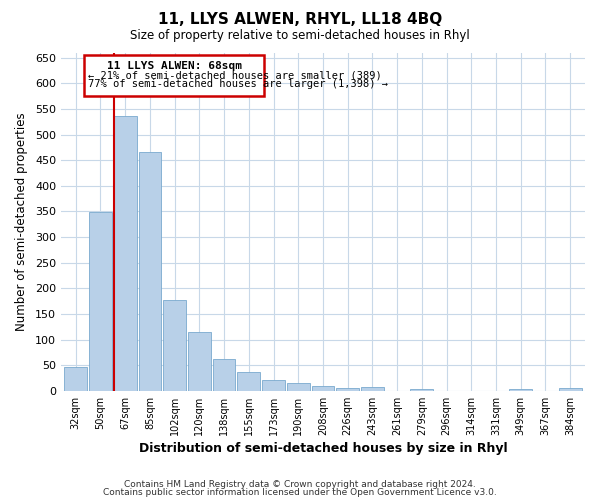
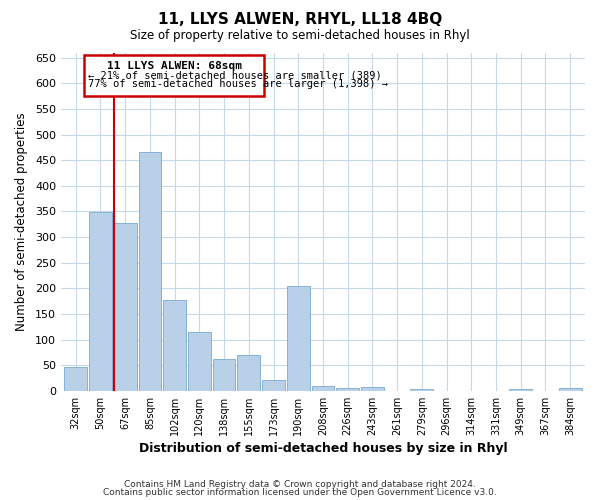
67sqm: 537 -> 328
155sqm: 36 -> 70
190sqm: 15 -> 204
